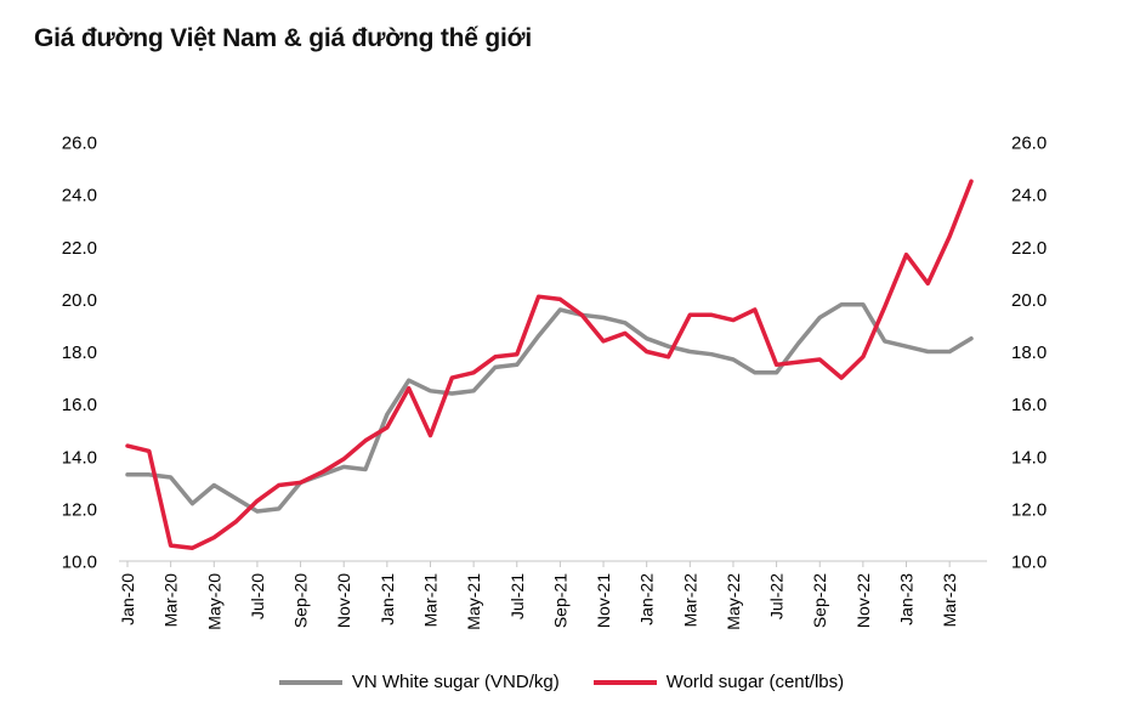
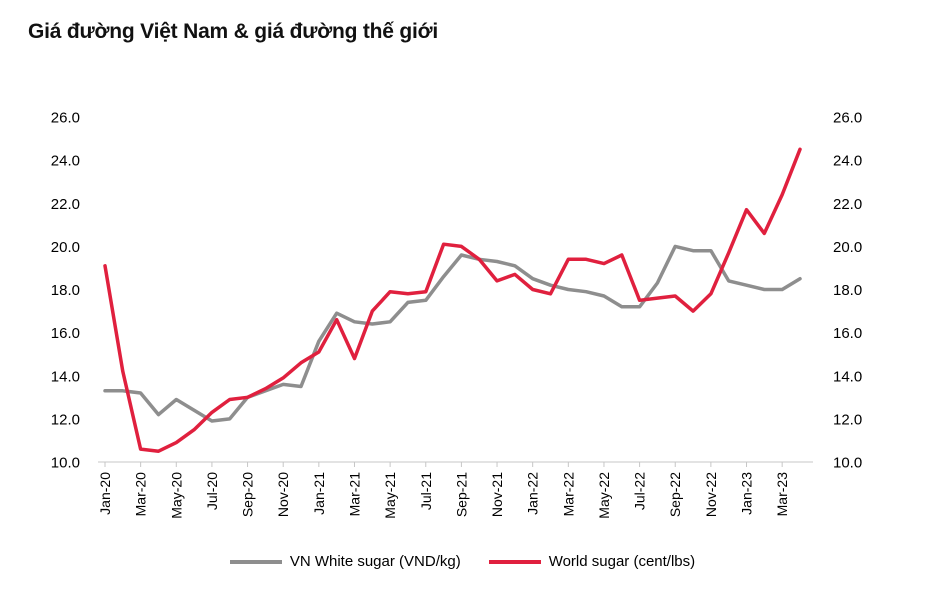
World sugar (cent/lbs)/Jan-20: 14.4 -> 19.1
World sugar (cent/lbs)/May-21: 17.2 -> 17.9
VN White sugar (VND/kg)/Sep-22: 19.3 -> 20.0
